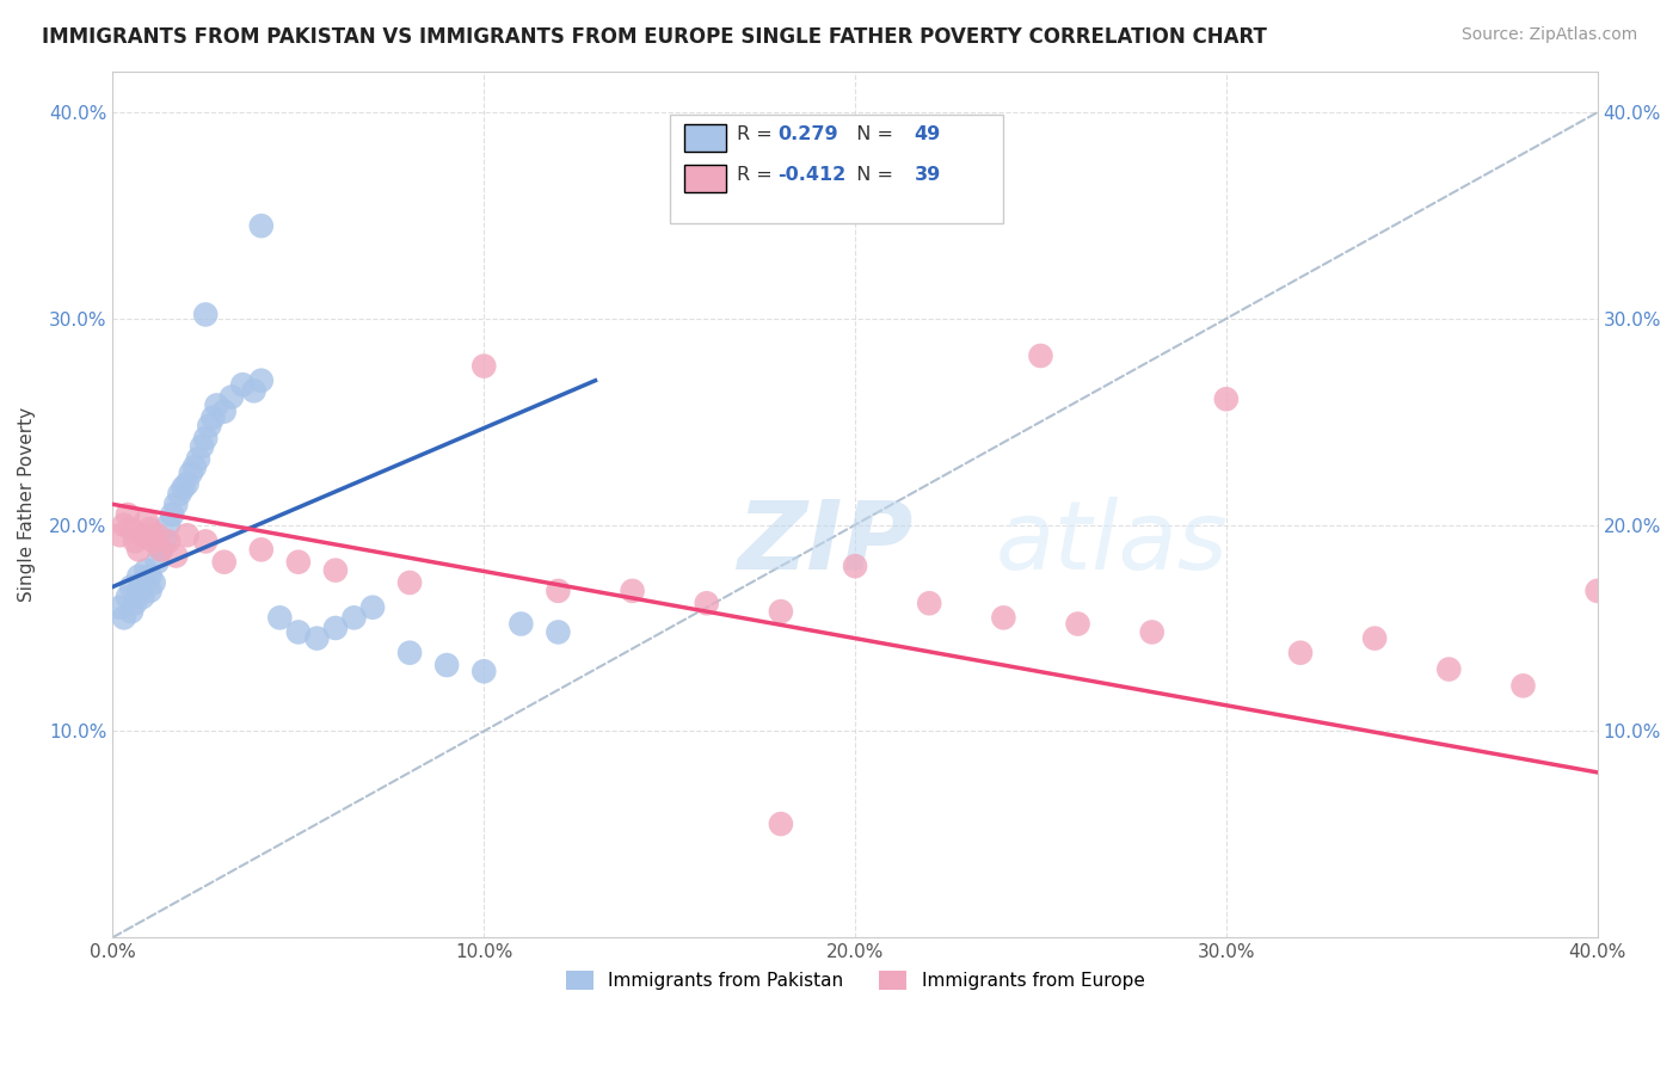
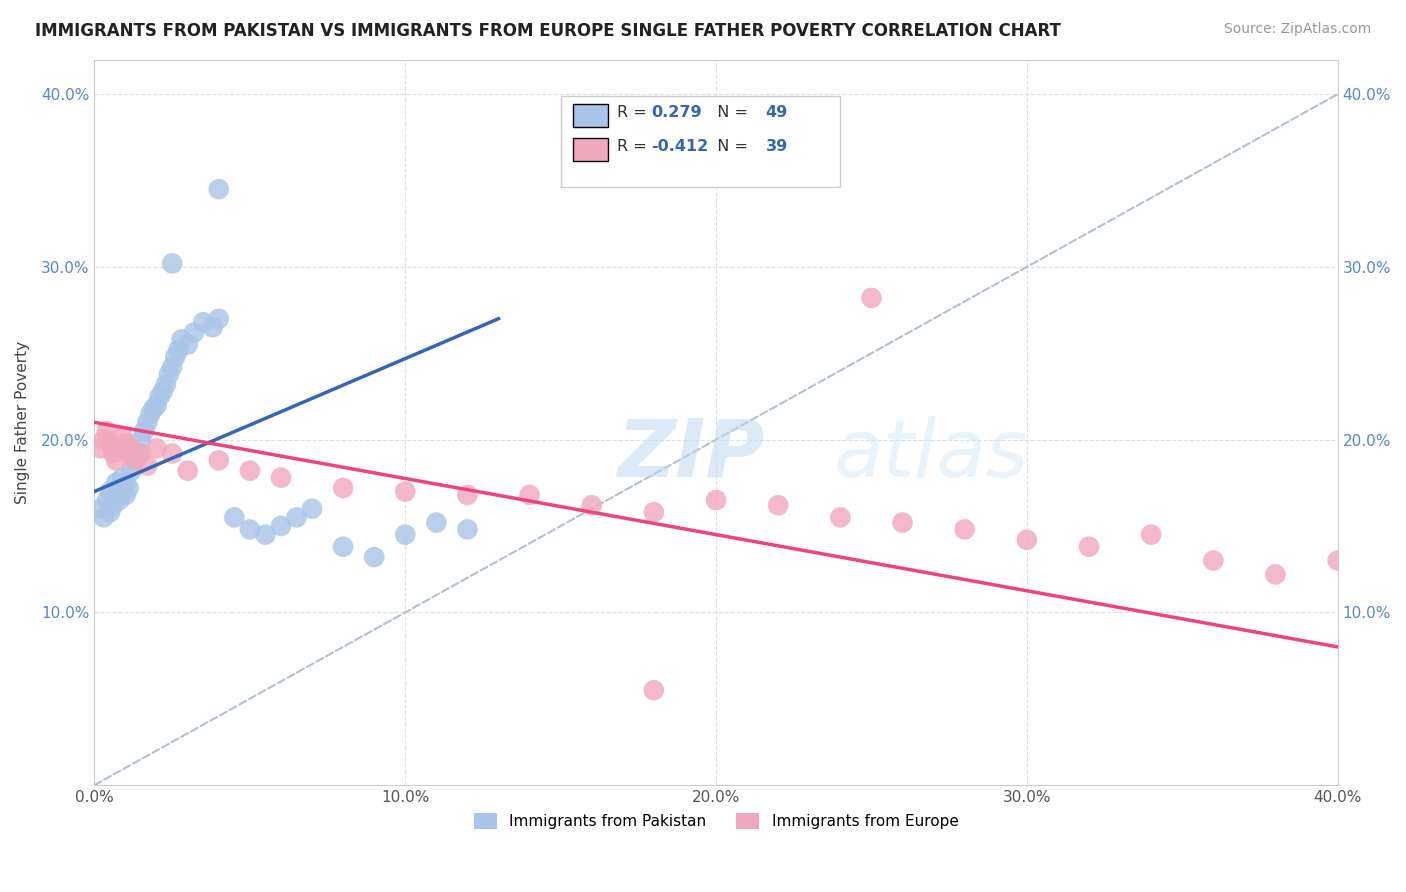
Immigrants from Pakistan/10.0%: 12.9% -> 14.5%
Immigrants from Europe/10.0%: 27.7% -> 17.0%
Immigrants from Europe/20.0%: 18.0% -> 16.5%
Immigrants from Europe/30.0%: 26.1% -> 14.2%
Immigrants from Europe/40.0%: 16.8% -> 13.0%
